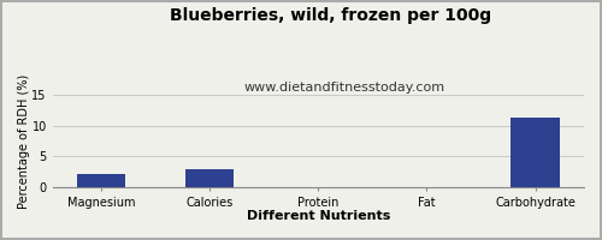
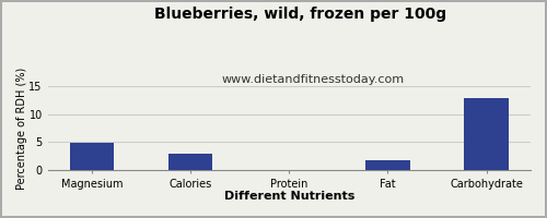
Magnesium: 2.1 -> 4.8
Fat: 0.1 -> 1.8
Carbohydrate: 11.2 -> 12.8
